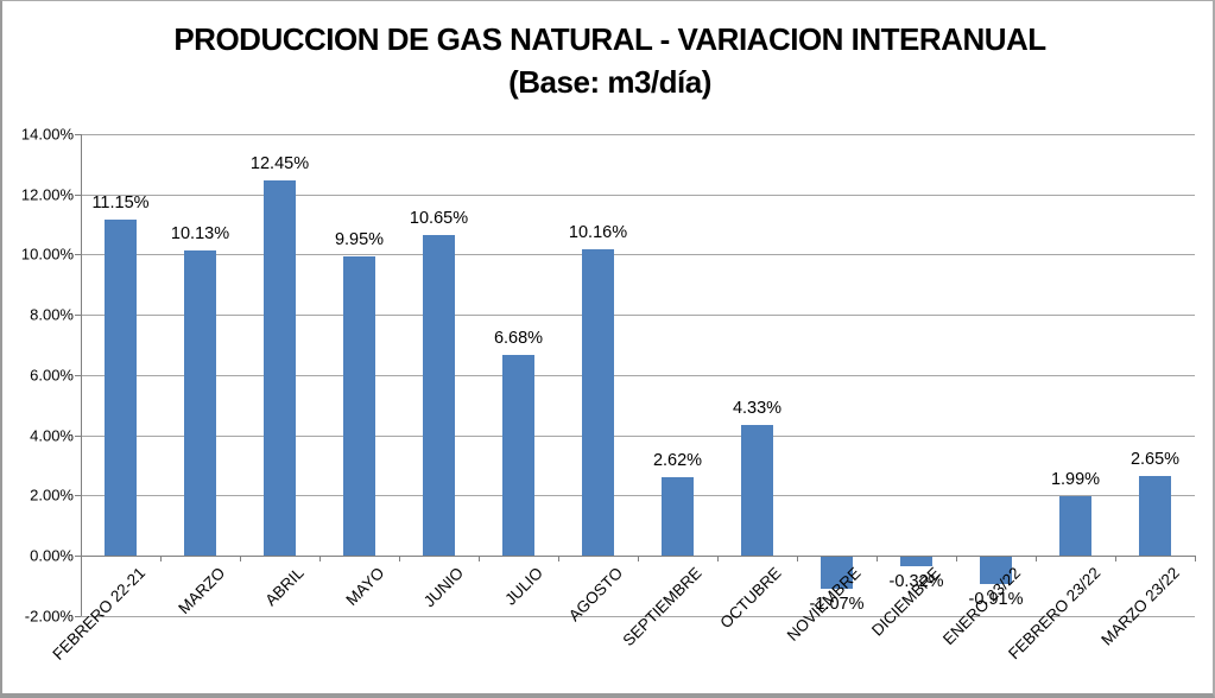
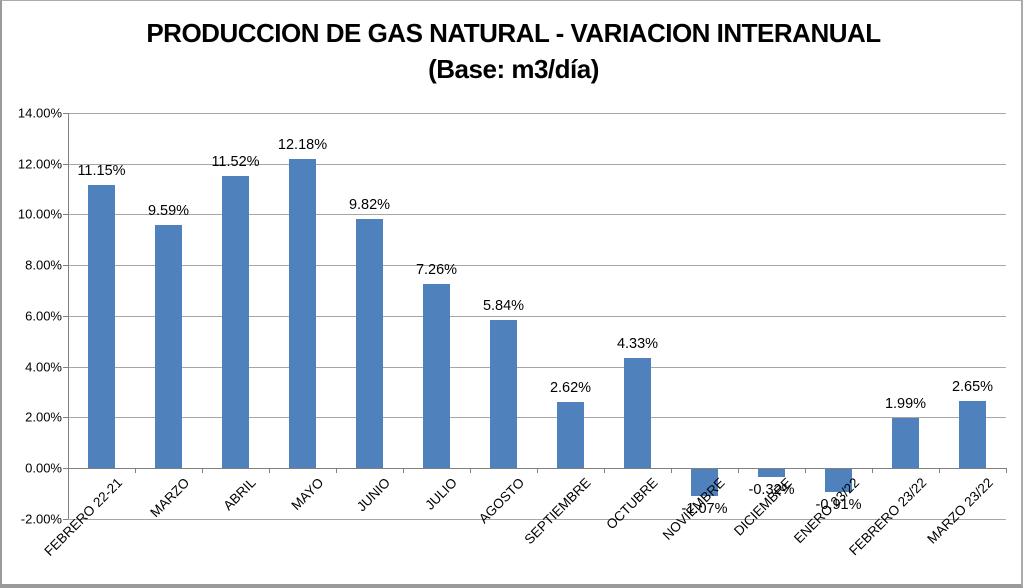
MARZO: 10.13% -> 9.59%
ABRIL: 12.45% -> 11.52%
MAYO: 9.95% -> 12.18%
JUNIO: 10.65% -> 9.82%
JULIO: 6.68% -> 7.26%
AGOSTO: 10.16% -> 5.84%
